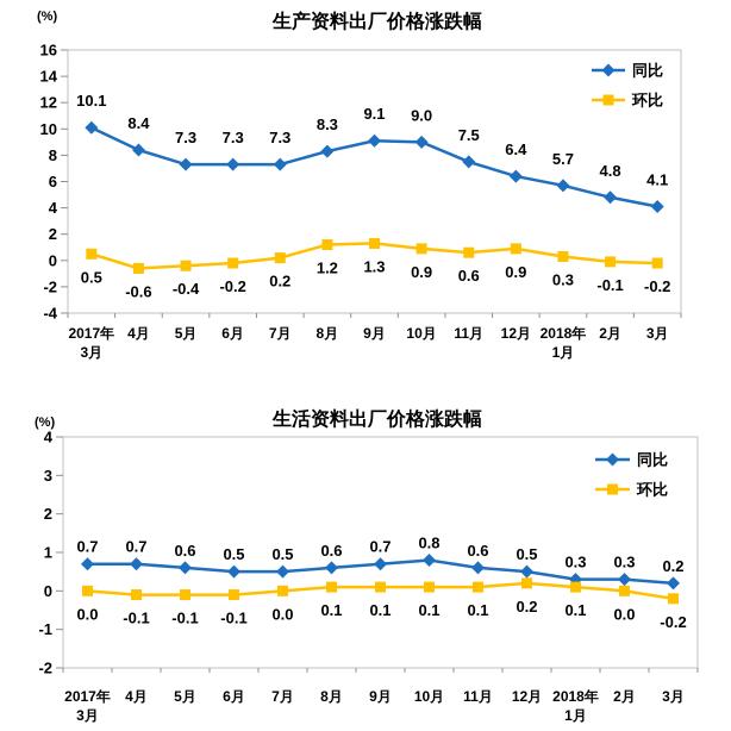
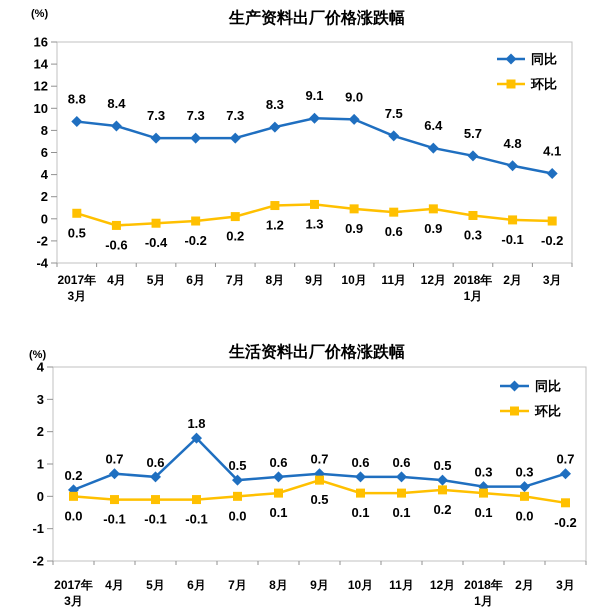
生产资料出厂价格涨跌幅/同比/2017年 3月: 10.1 -> 8.8
生活资料出厂价格涨跌幅/同比/2017年 3月: 0.7 -> 0.2
生活资料出厂价格涨跌幅/同比/6月: 0.5 -> 1.8
生活资料出厂价格涨跌幅/环比/9月: 0.1 -> 0.5
生活资料出厂价格涨跌幅/同比/10月: 0.8 -> 0.6
生活资料出厂价格涨跌幅/同比/3月: 0.2 -> 0.7
